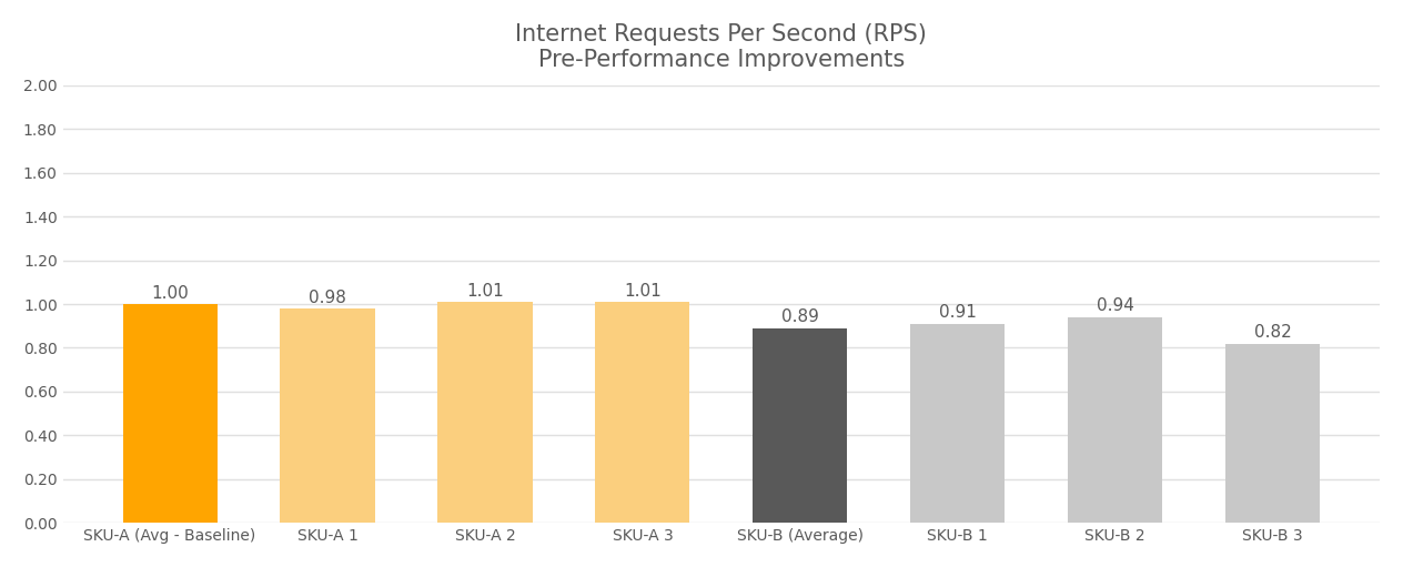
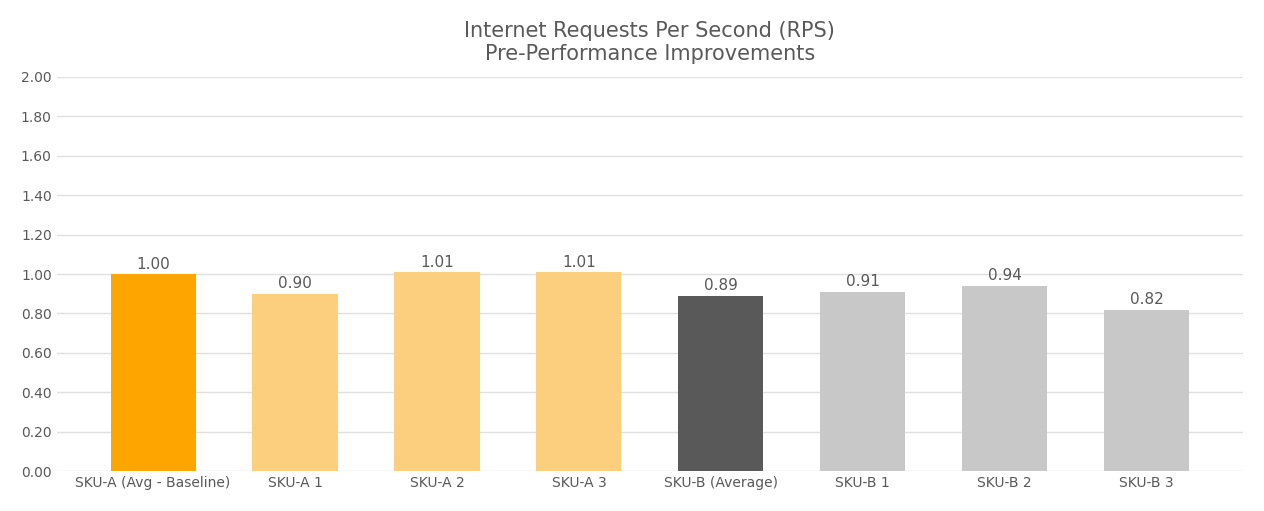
SKU-A 1: 0.98 -> 0.90
